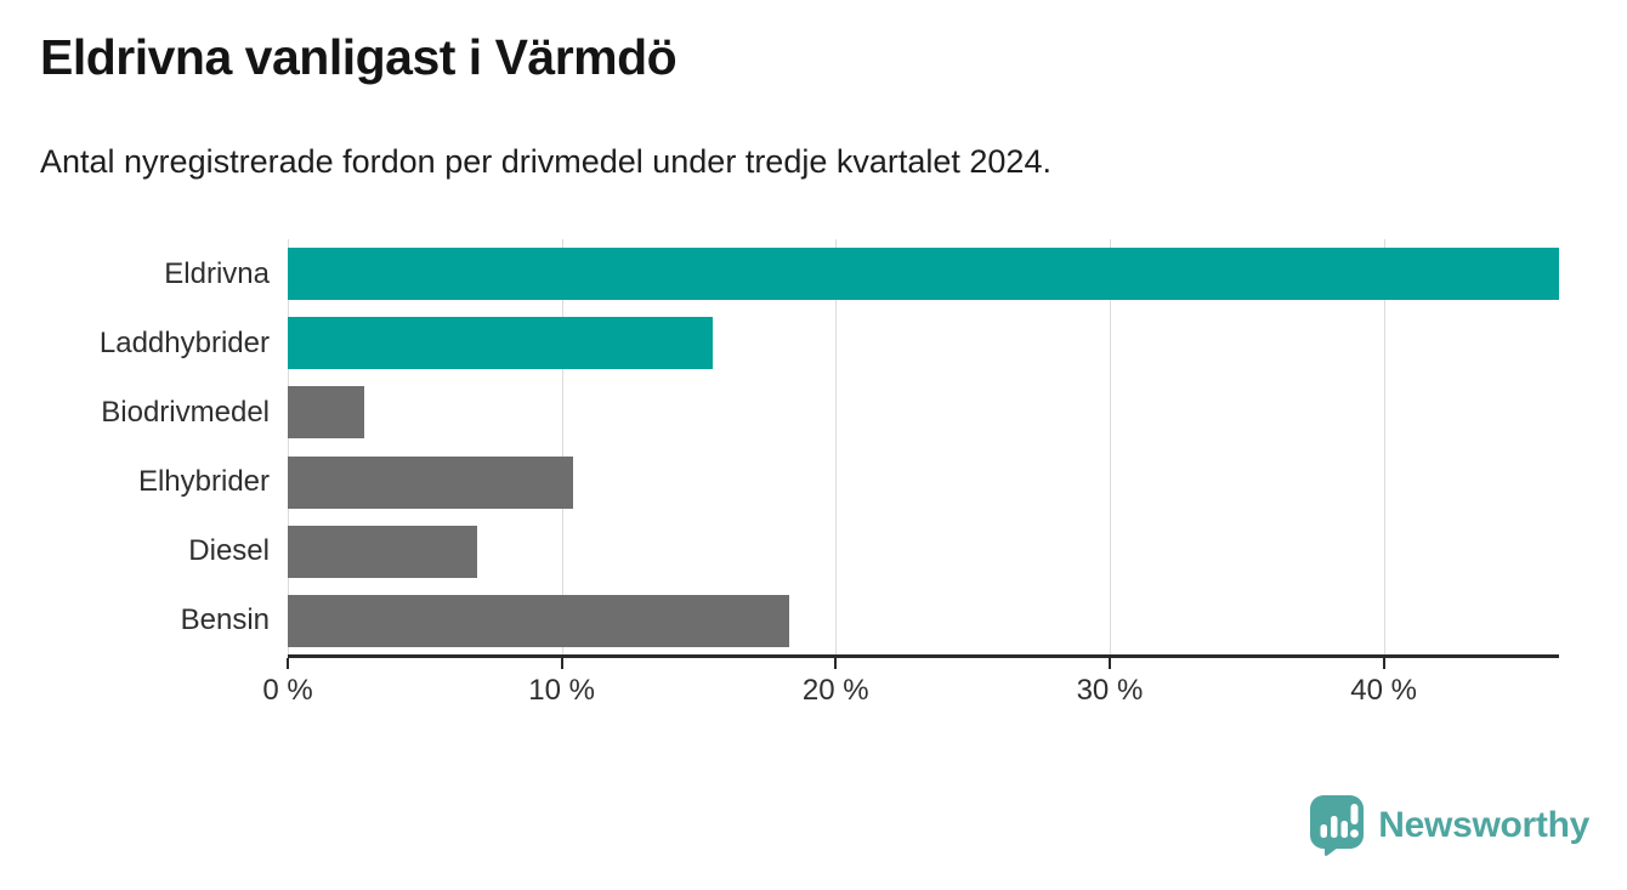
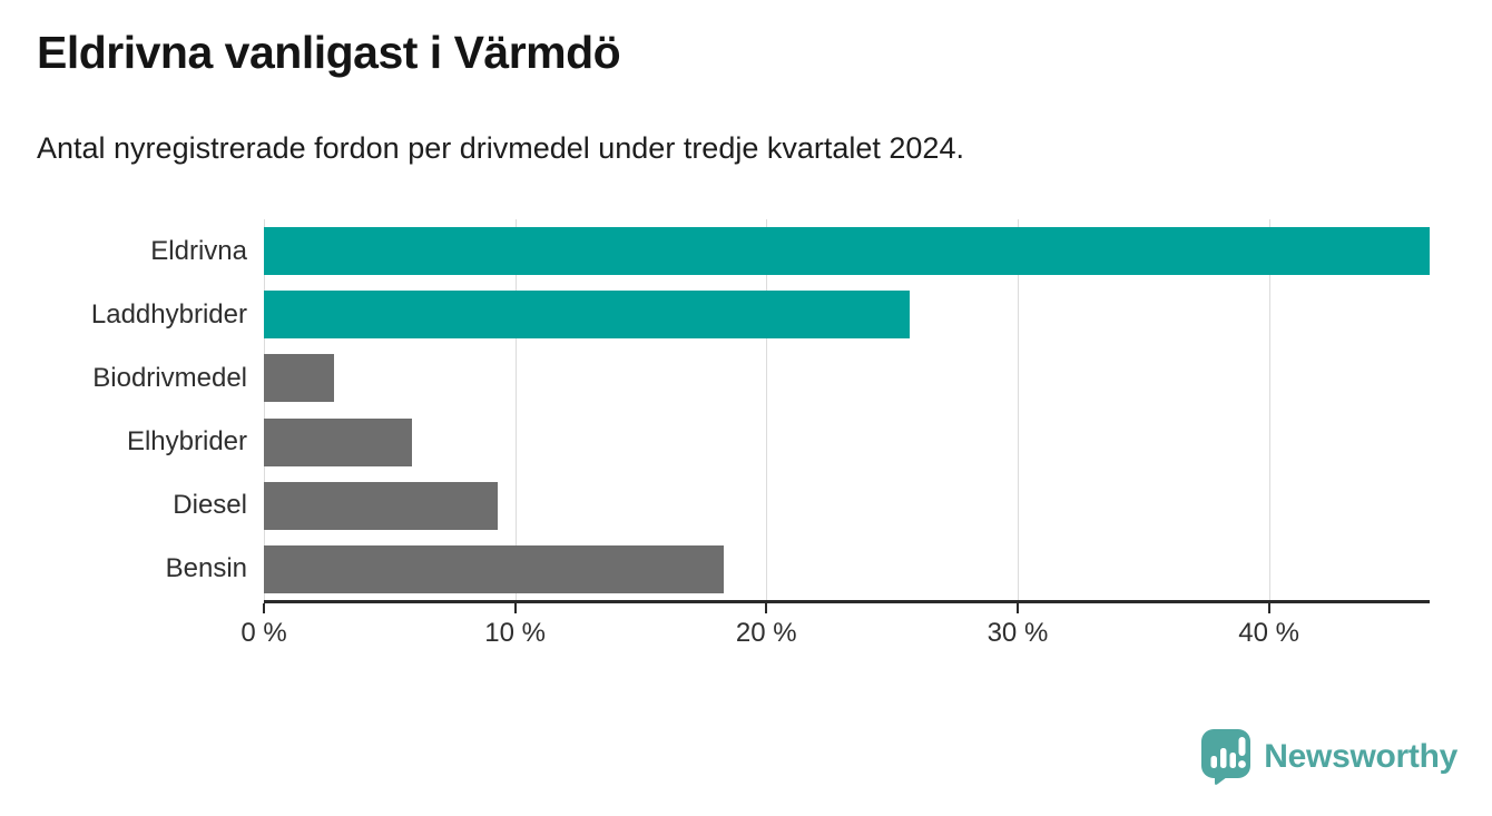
Laddhybrider: 15.5% -> 25.7%
Elhybrider: 10.4% -> 5.9%
Diesel: 6.9% -> 9.3%
